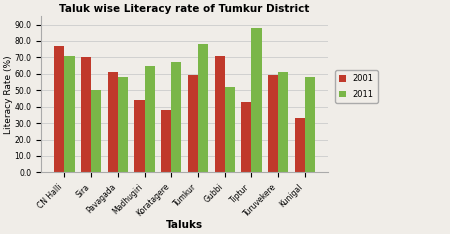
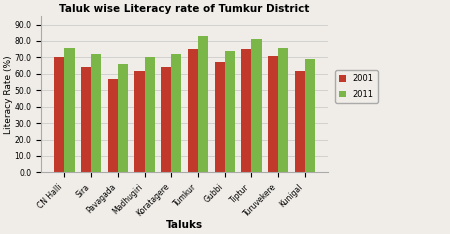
2001/CN Halli: 77 -> 70
2011/CN Halli: 71 -> 76
2001/Sira: 70 -> 64
2011/Sira: 50 -> 72
2001/Pavagada: 61 -> 57
2011/Pavagada: 58 -> 66
2001/Madhugiri: 44 -> 62
2011/Madhugiri: 65 -> 70
2001/Koratagere: 38 -> 64
2011/Koratagere: 67 -> 72
2001/Tumkur: 59 -> 75
2011/Tumkur: 78 -> 83
2001/Gubbi: 71 -> 67
2011/Gubbi: 52 -> 74
2001/Tiptur: 43 -> 75
2011/Tiptur: 88 -> 81
2001/Turuvekere: 59 -> 71
2011/Turuvekere: 61 -> 76
2001/Kunigal: 33 -> 62
2011/Kunigal: 58 -> 69
